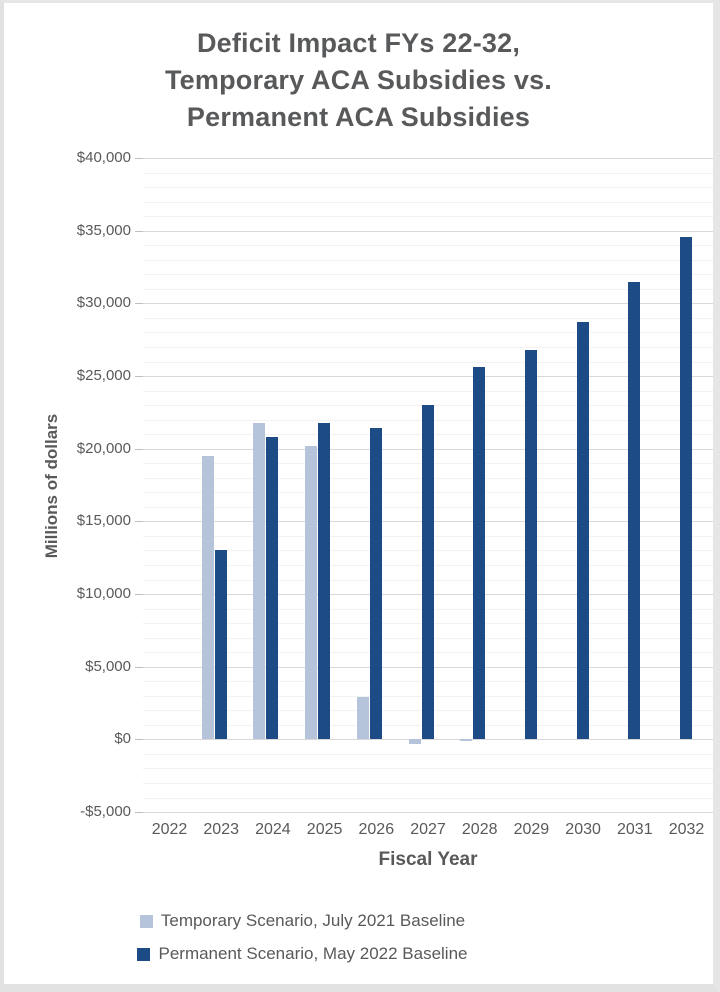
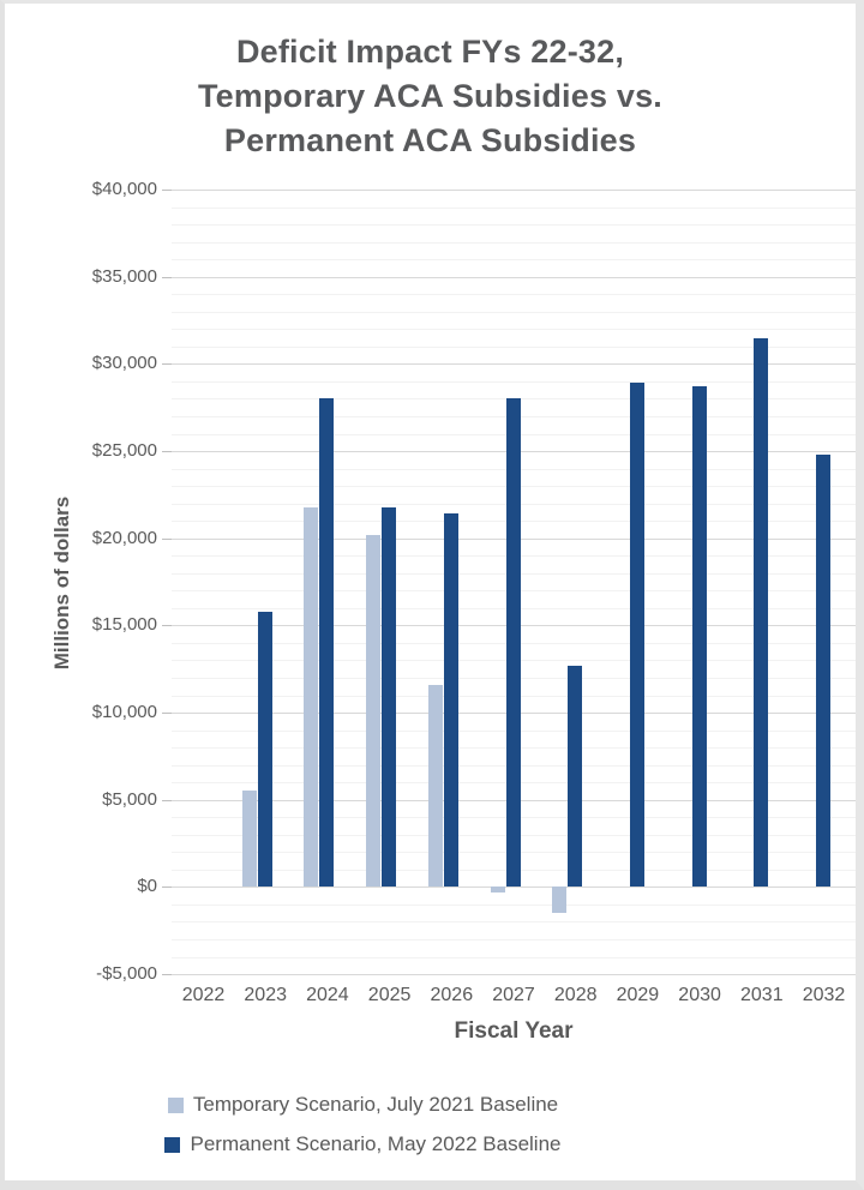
Temporary Scenario, July 2021 Baseline/2023: $19500 -> $5500
Permanent Scenario, May 2022 Baseline/2023: $13000 -> $15800
Permanent Scenario, May 2022 Baseline/2024: $20800 -> $28000
Temporary Scenario, July 2021 Baseline/2026: $2900 -> $11600
Permanent Scenario, May 2022 Baseline/2027: $23000 -> $28000
Temporary Scenario, July 2021 Baseline/2028: -$100 -> -$1500
Permanent Scenario, May 2022 Baseline/2028: $25600 -> $12700
Permanent Scenario, May 2022 Baseline/2029: $26800 -> $28900
Permanent Scenario, May 2022 Baseline/2032: $34600 -> $24800
